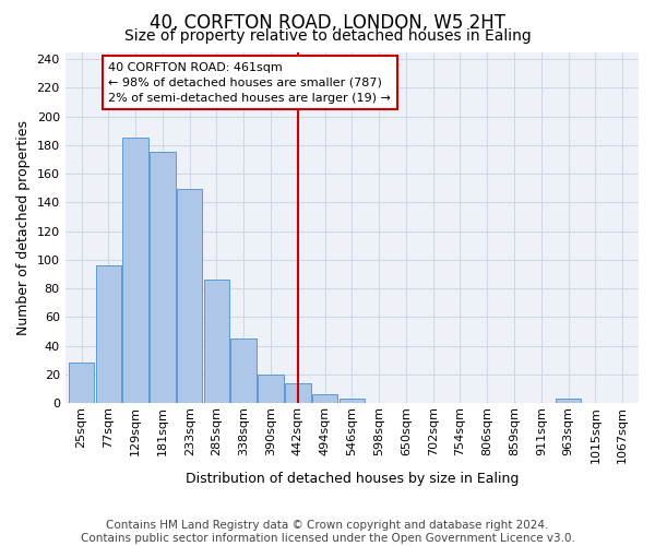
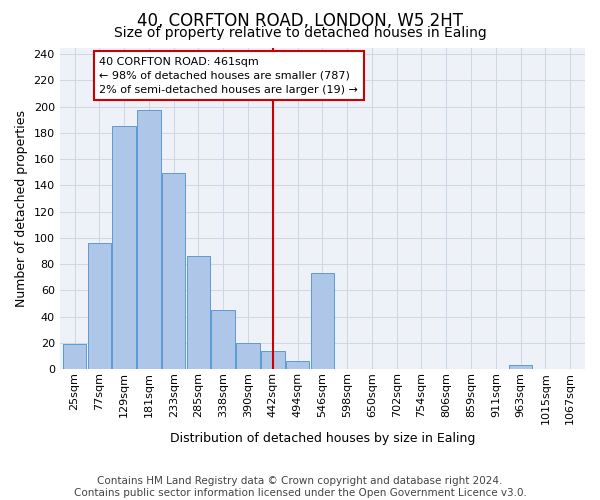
25sqm: 28 -> 19
181sqm: 175 -> 197
546sqm: 3 -> 73
